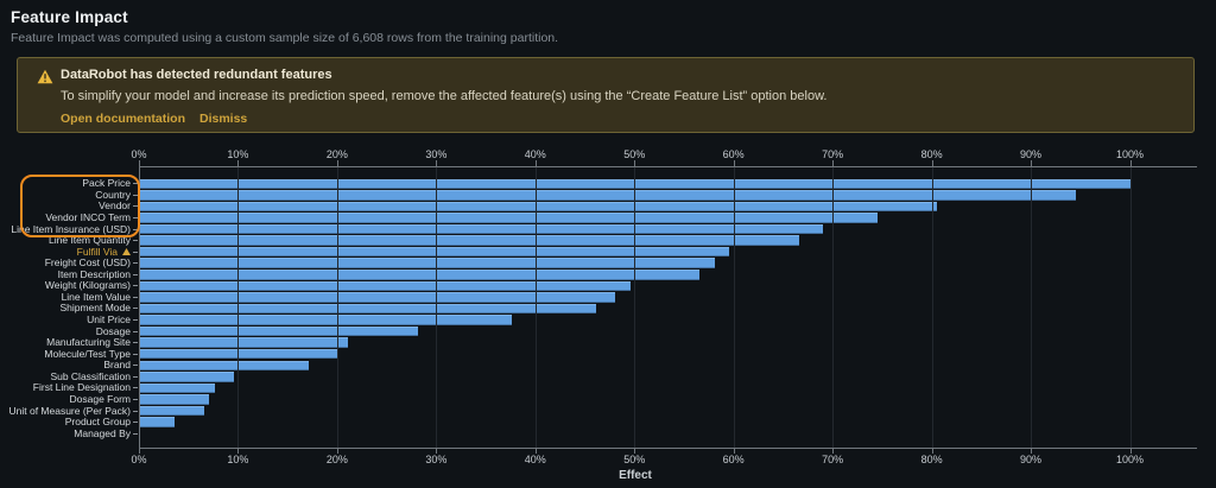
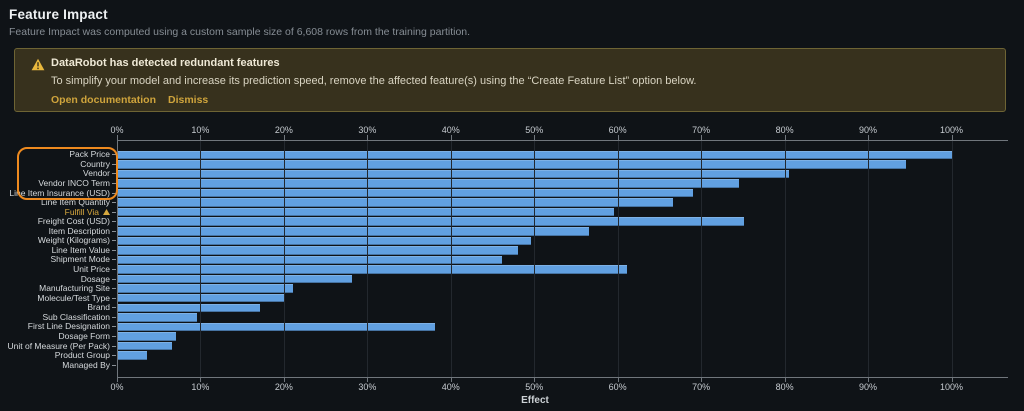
Freight Cost (USD): 58% -> 75%
Unit Price: 38% -> 61%
First Line Designation: 8% -> 38%
